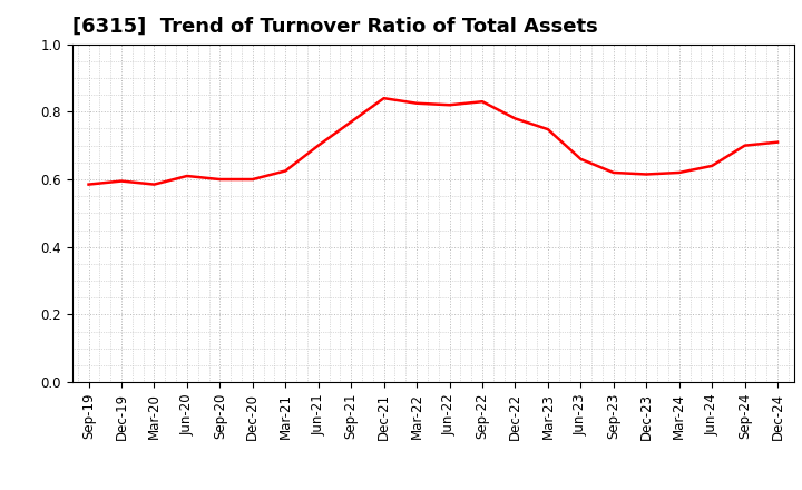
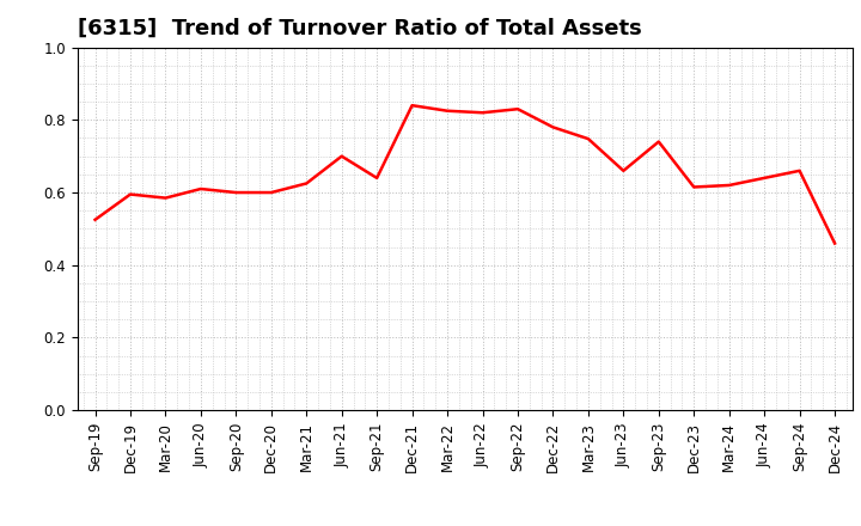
Sep-19: 0.585 -> 0.525
Sep-21: 0.770 -> 0.640
Sep-23: 0.620 -> 0.740
Sep-24: 0.700 -> 0.660
Dec-24: 0.710 -> 0.460
